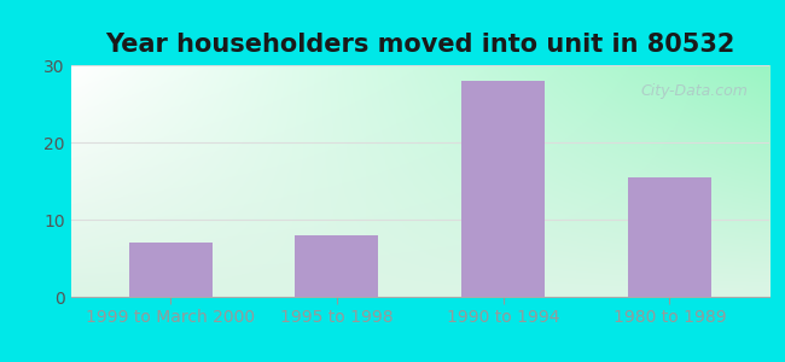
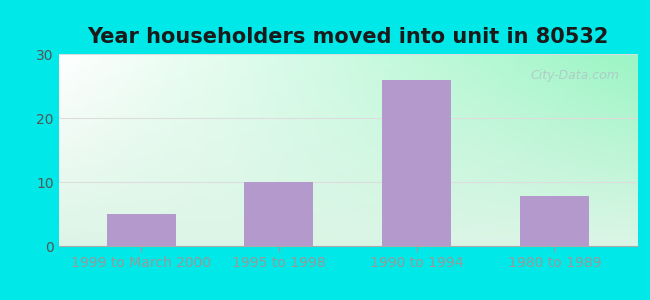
1999 to March 2000: 7.0 -> 5.0
1995 to 1998: 8.0 -> 10.0
1990 to 1994: 28.0 -> 26.0
1980 to 1989: 15.5 -> 7.8
